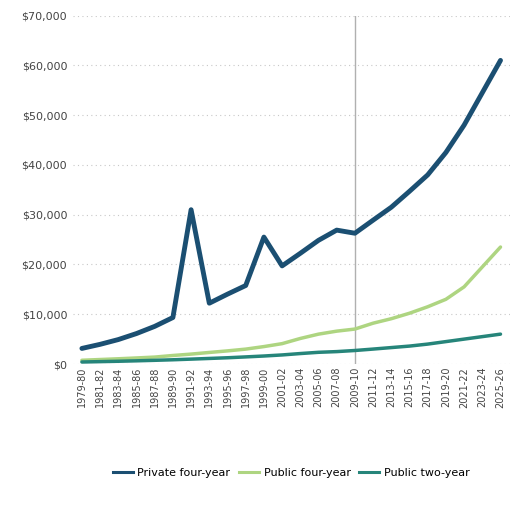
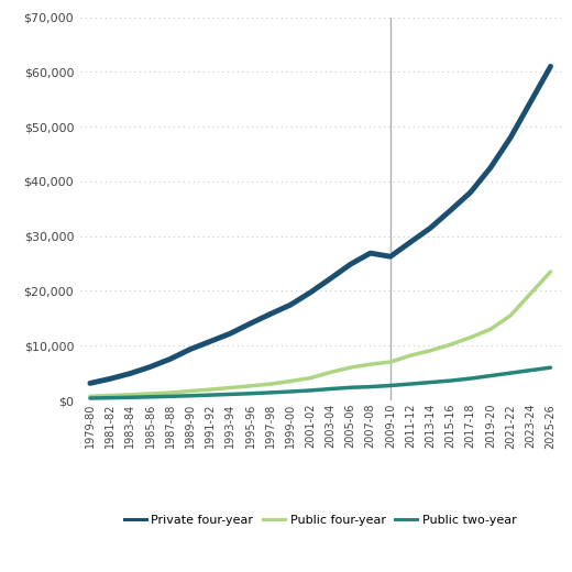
Private four-year/1991-92: $31,000 -> $10,800
Private four-year/1999-00: $25,500 -> $17,400
